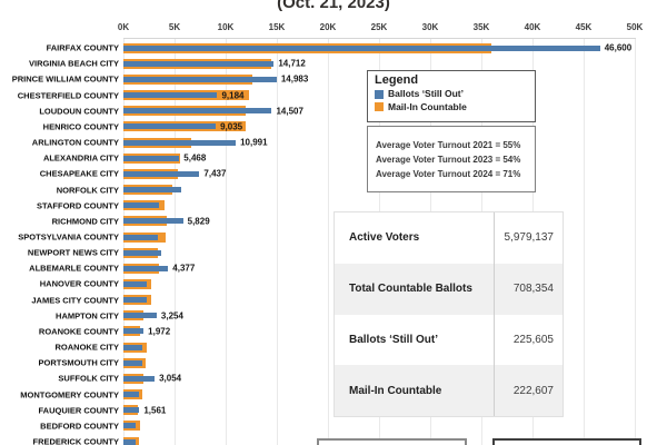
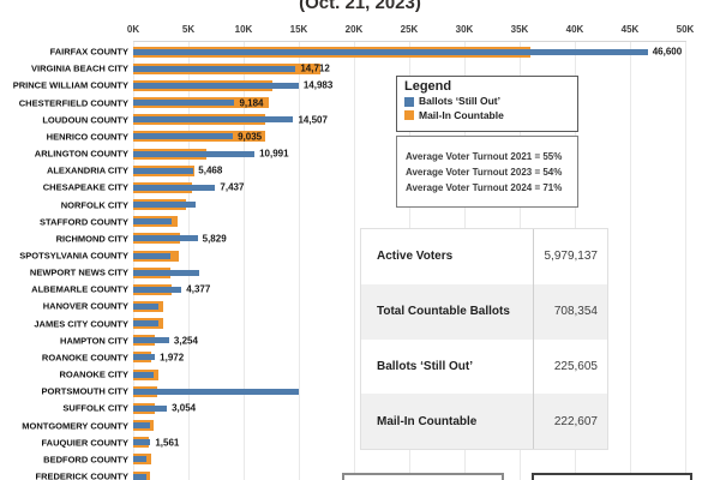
Mail-In Countable/VIRGINIA BEACH CITY: 14K -> 17K
Ballots ‘Still Out’/NEWPORT NEWS CITY: 4K -> 6K
Ballots ‘Still Out’/PORTSMOUTH CITY: 2K -> 15K
